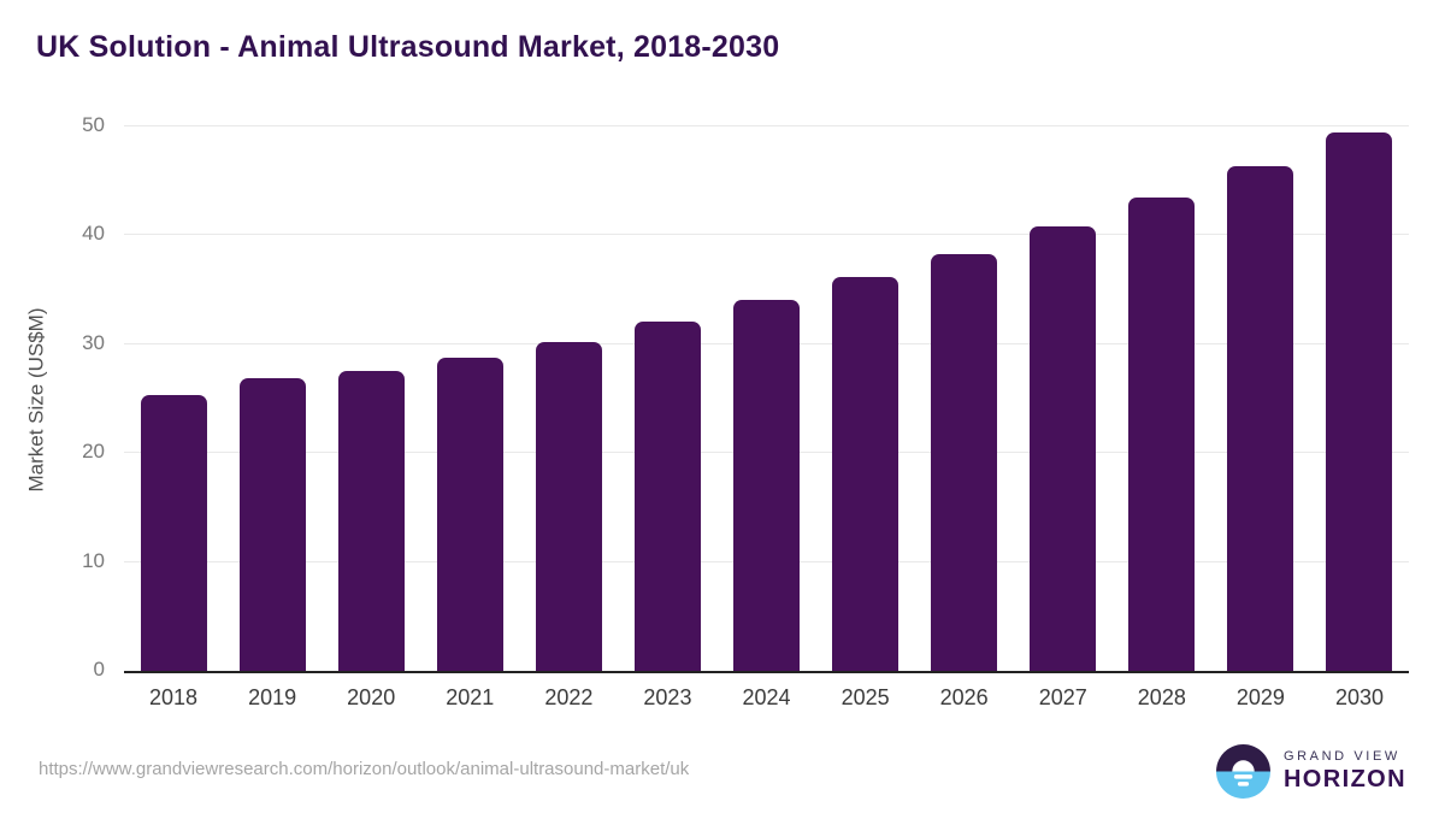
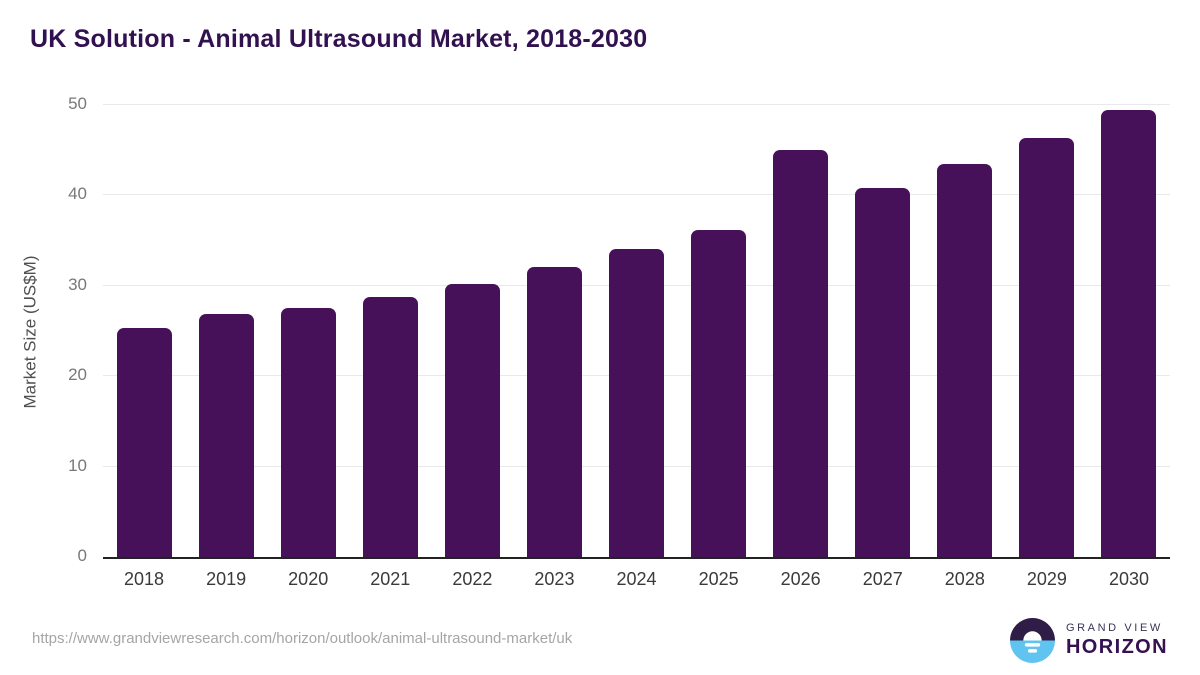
2026: 38 -> 45
